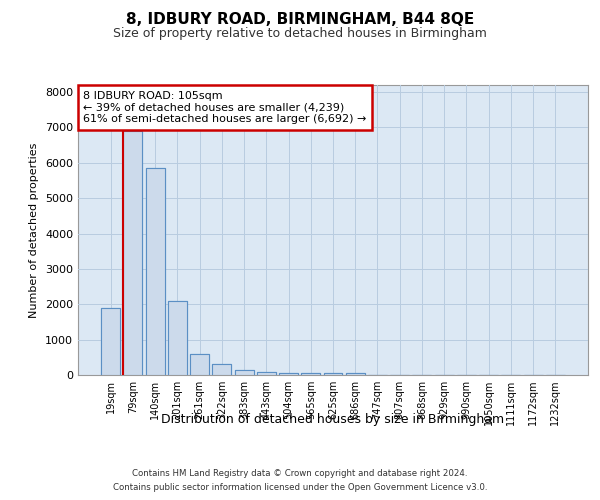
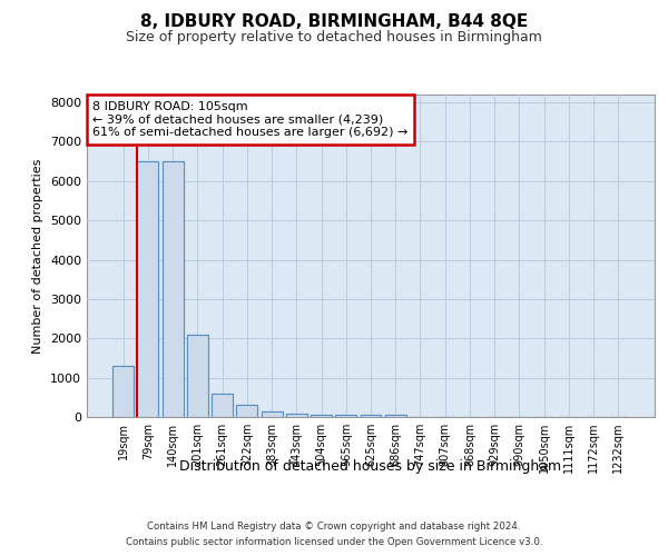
19sqm: 1900 -> 1300
79sqm: 6900 -> 6500
140sqm: 5850 -> 6500
